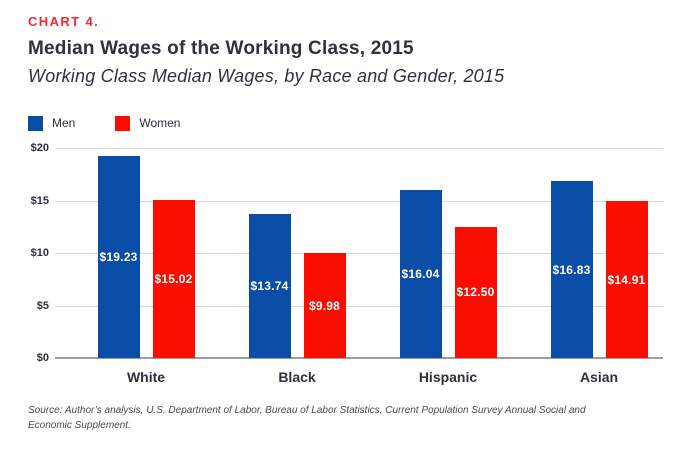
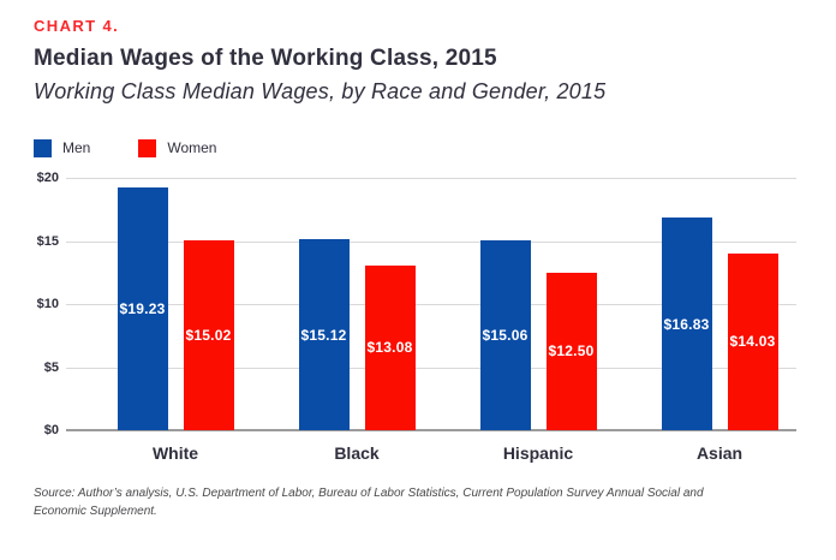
Men/Black: $13.74 -> $15.12
Women/Black: $9.98 -> $13.08
Men/Hispanic: $16.04 -> $15.06
Women/Asian: $14.91 -> $14.03
